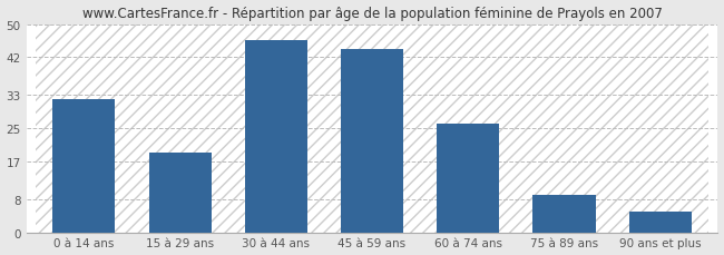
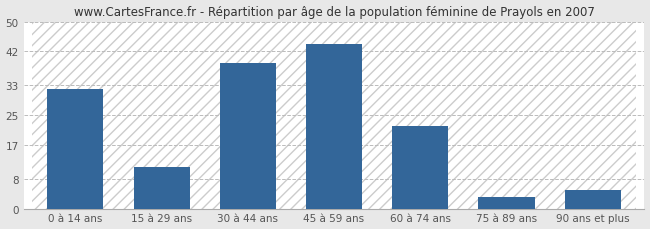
15 à 29 ans: 19 -> 11
30 à 44 ans: 46 -> 39
60 à 74 ans: 26 -> 22
75 à 89 ans: 9 -> 3
